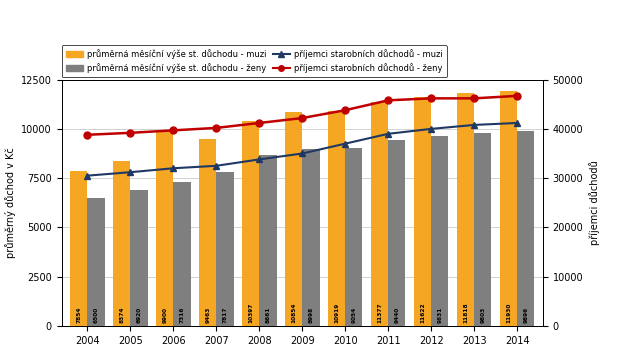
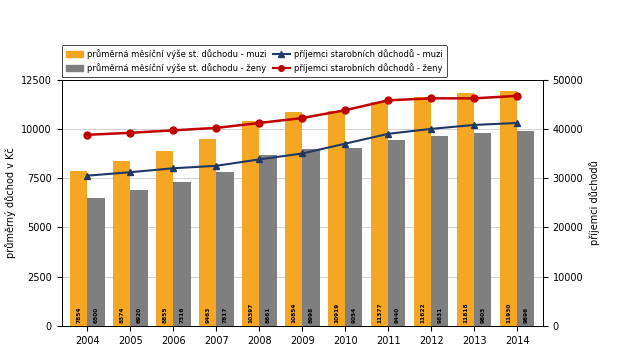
průměrná měsíční výše st. důchodu - muzi/2006: 9900 -> 8900
